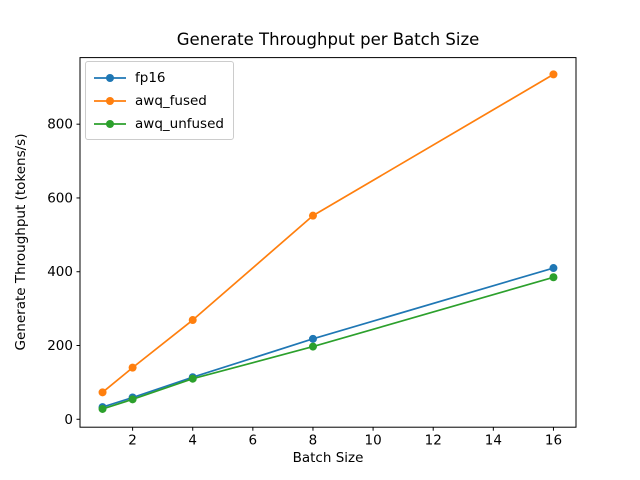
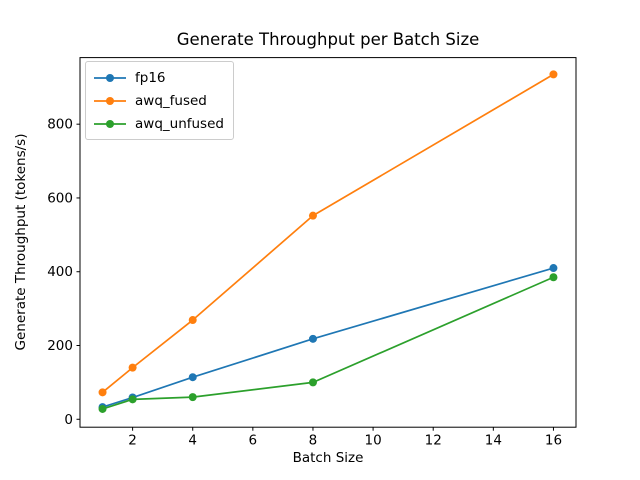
awq_unfused/4: 110 -> 60
awq_unfused/8: 200 -> 100
